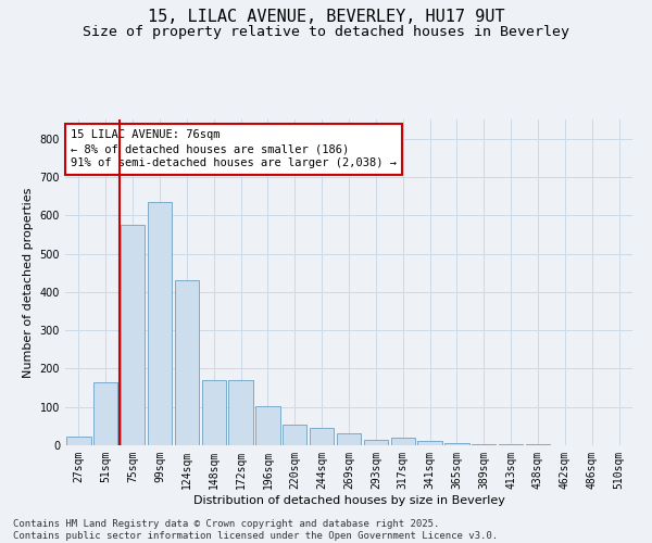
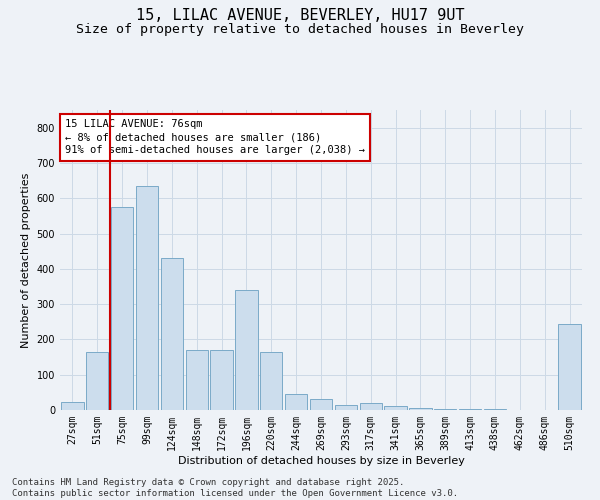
196sqm: 103 -> 340
220sqm: 55 -> 165
510sqm: 1 -> 245
